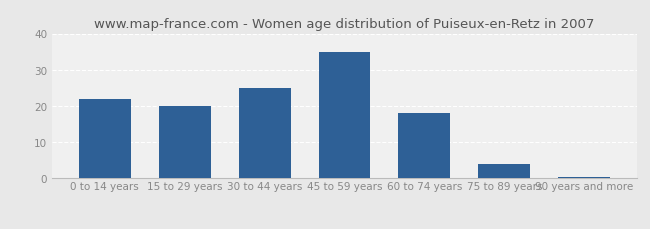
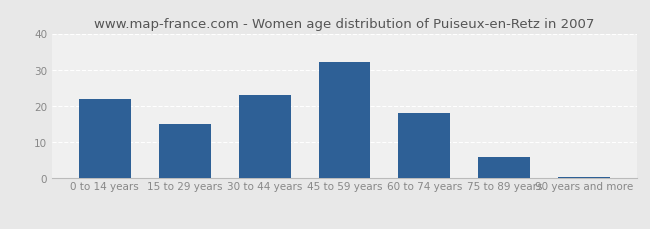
15 to 29 years: 20.0 -> 15.0
30 to 44 years: 25.0 -> 23.0
45 to 59 years: 35.0 -> 32.0
75 to 89 years: 4.0 -> 6.0
